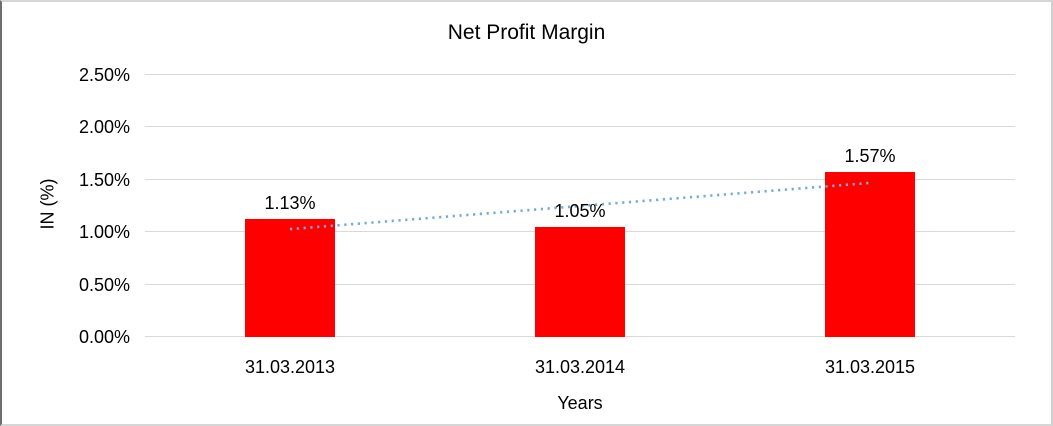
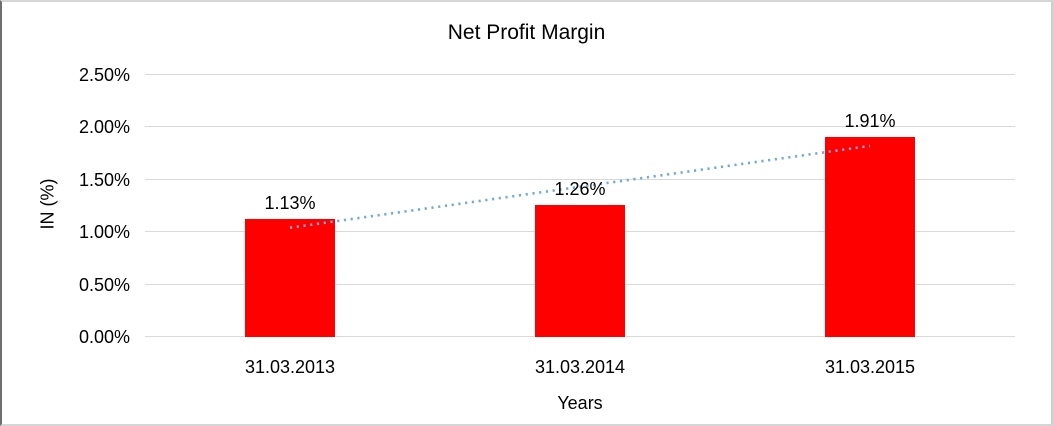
31.03.2014: 1.05% -> 1.26%
31.03.2015: 1.57% -> 1.91%
